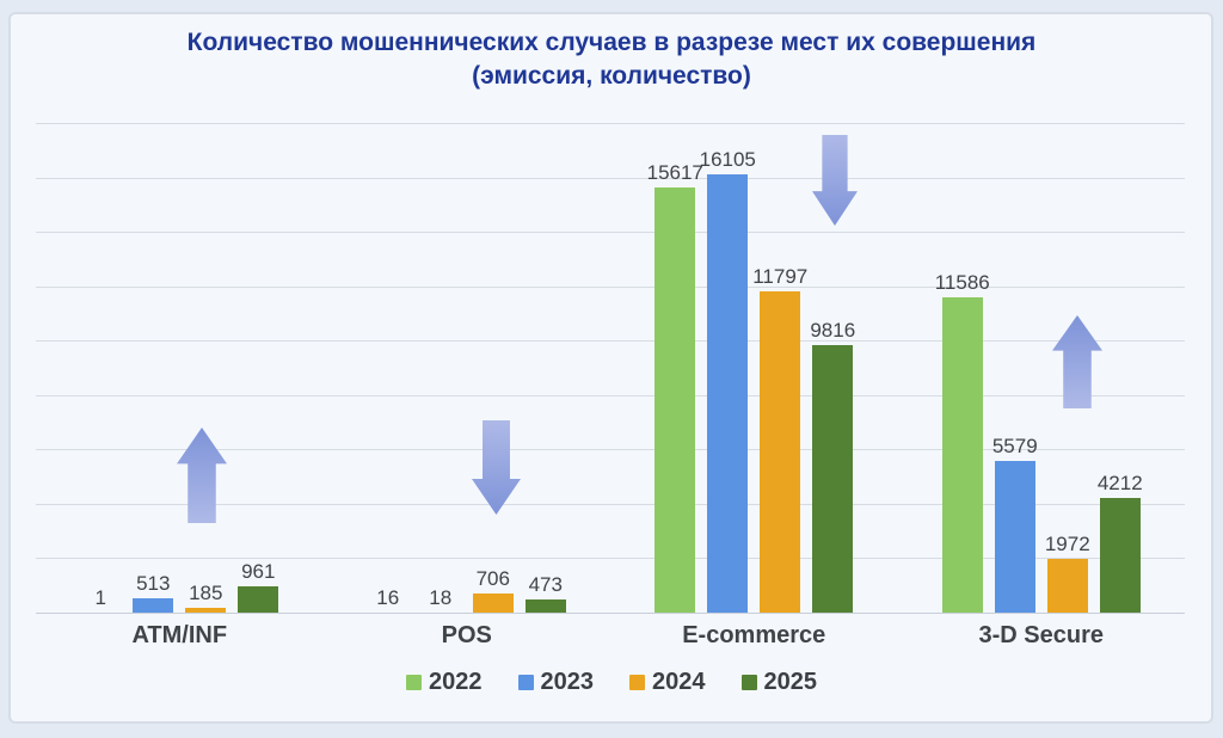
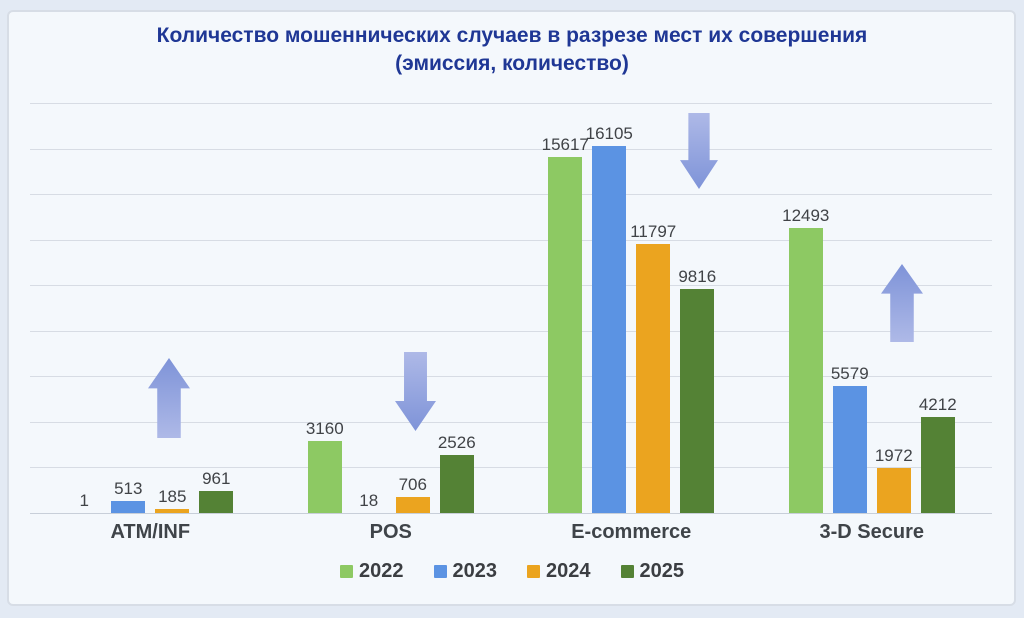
2022/POS: 16 -> 3160
2025/POS: 473 -> 2526
2022/3-D Secure: 11586 -> 12493
